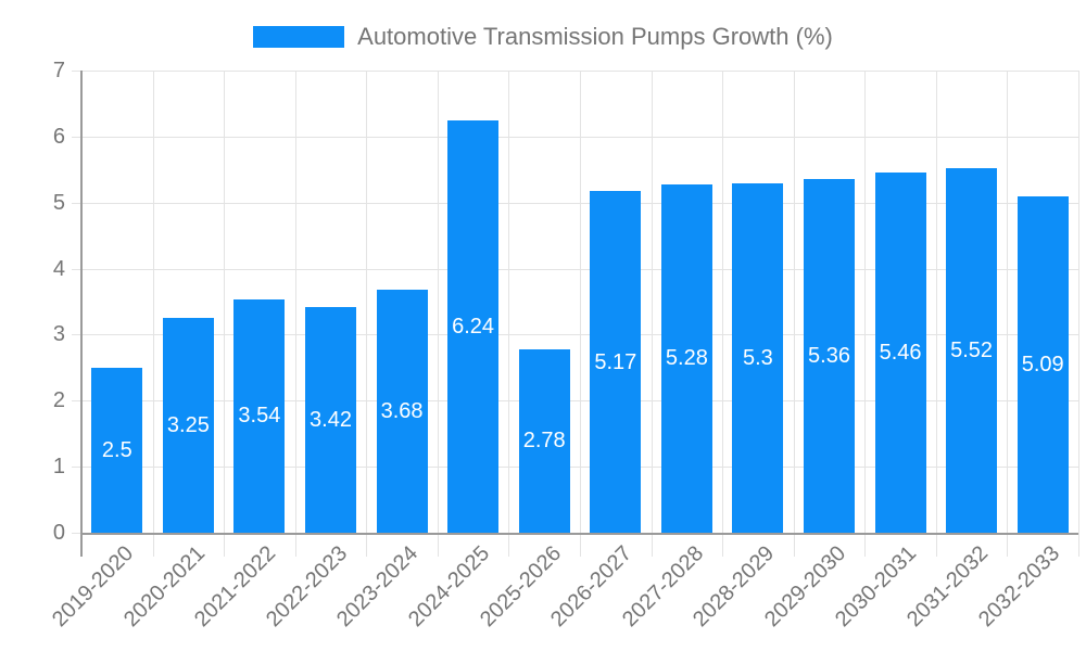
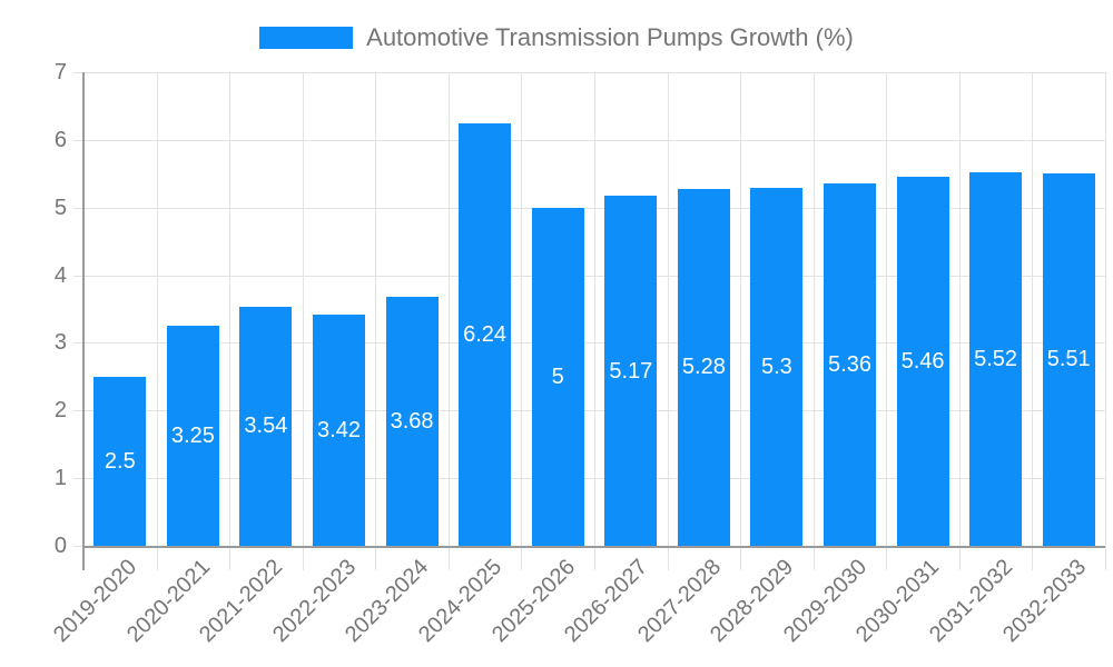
2025-2026: 2.78 -> 5
2032-2033: 5.09 -> 5.51
